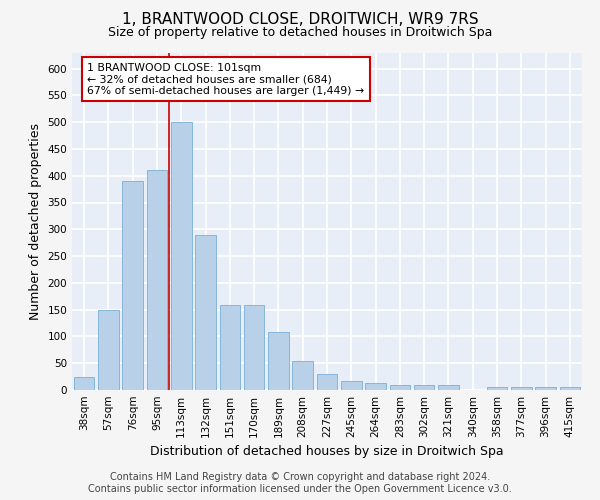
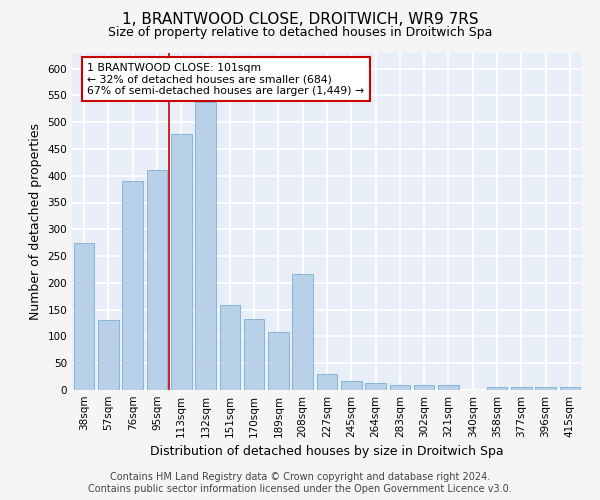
38sqm: 25 -> 274
57sqm: 150 -> 130
113sqm: 500 -> 478
132sqm: 290 -> 538
170sqm: 158 -> 132
208sqm: 55 -> 216
